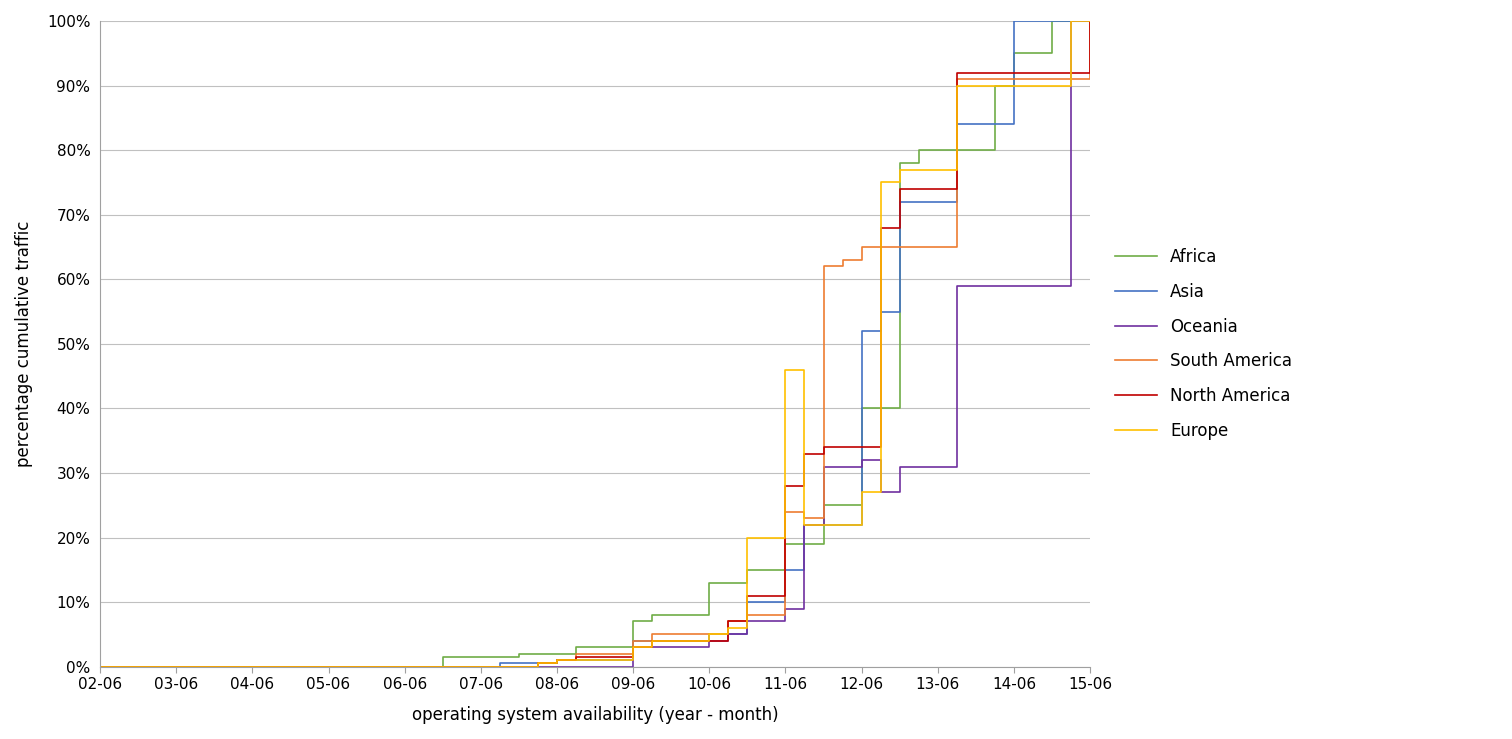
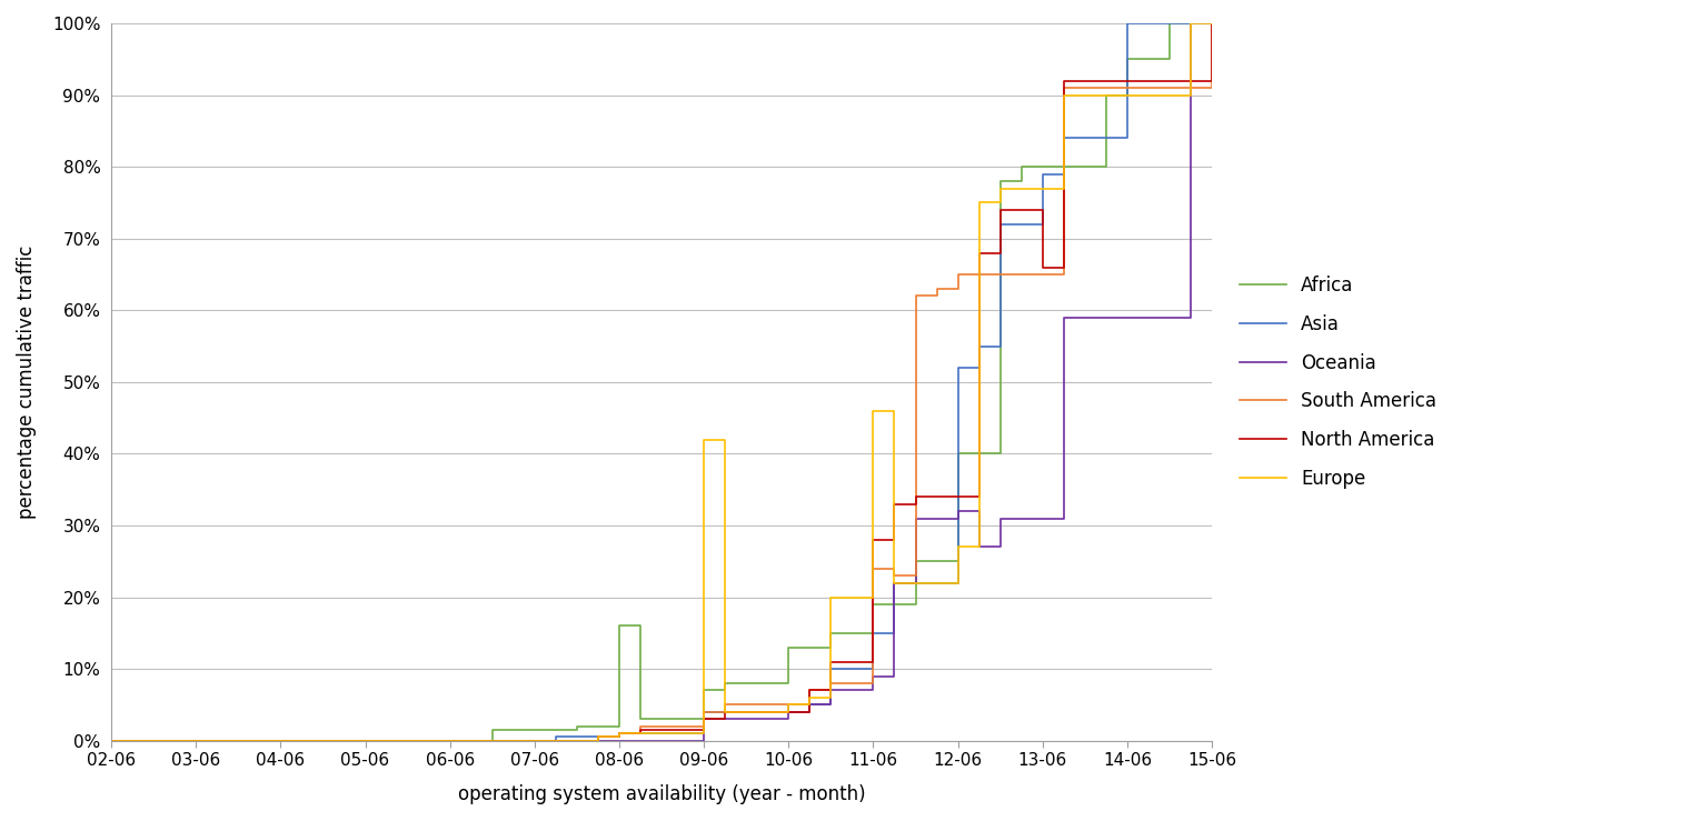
Africa/08-06: 2.0% -> 16.0%
Europe/09-06: 3.0% -> 42.0%
Asia/13-06: 72.0% -> 79.0%
North America/13-06: 74.0% -> 66.0%
